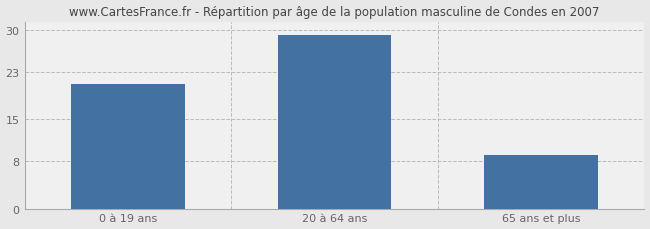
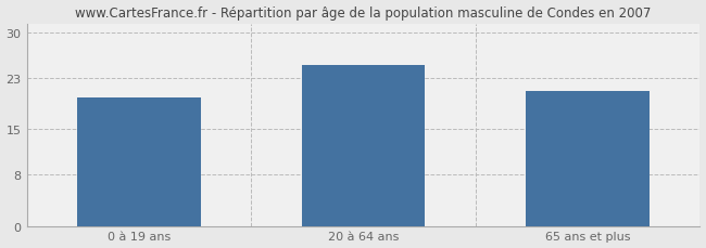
0 à 19 ans: 21.0 -> 20.0
20 à 64 ans: 29.2 -> 25.0
65 ans et plus: 9.0 -> 21.0
